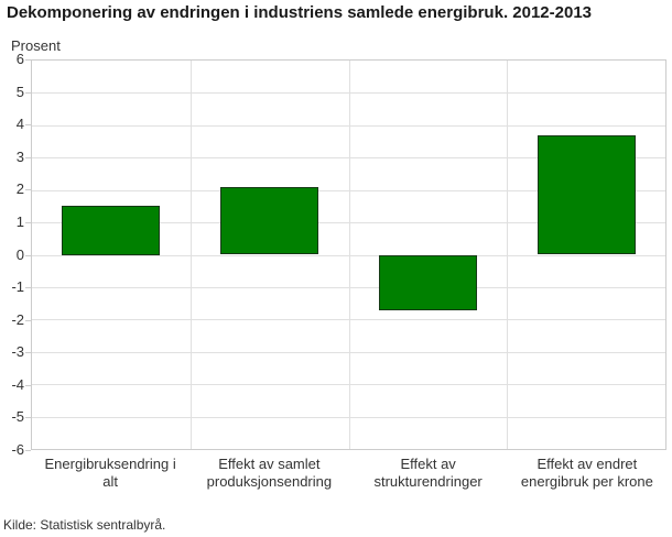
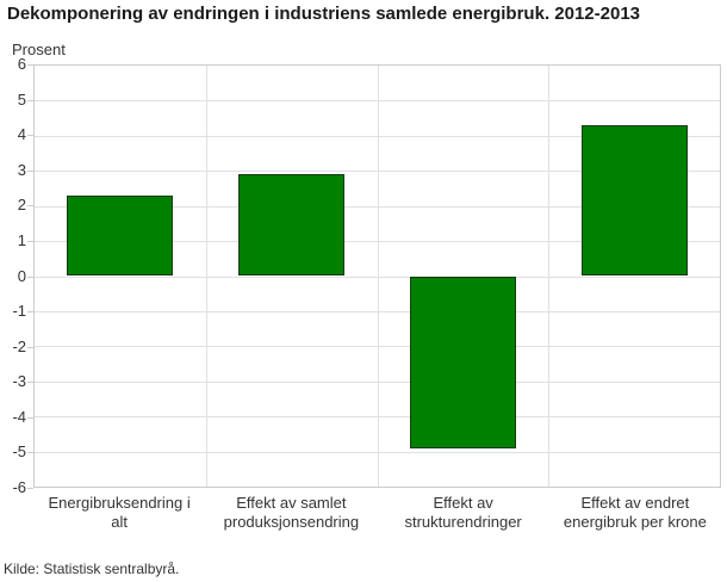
Energibruksendring i alt: 1.5 -> 2.3
Effekt av samlet produksjonsendring: 2.1 -> 2.9
Effekt av strukturendringer: -1.7 -> -4.9
Effekt av endret energibruk per krone: 3.7 -> 4.3
